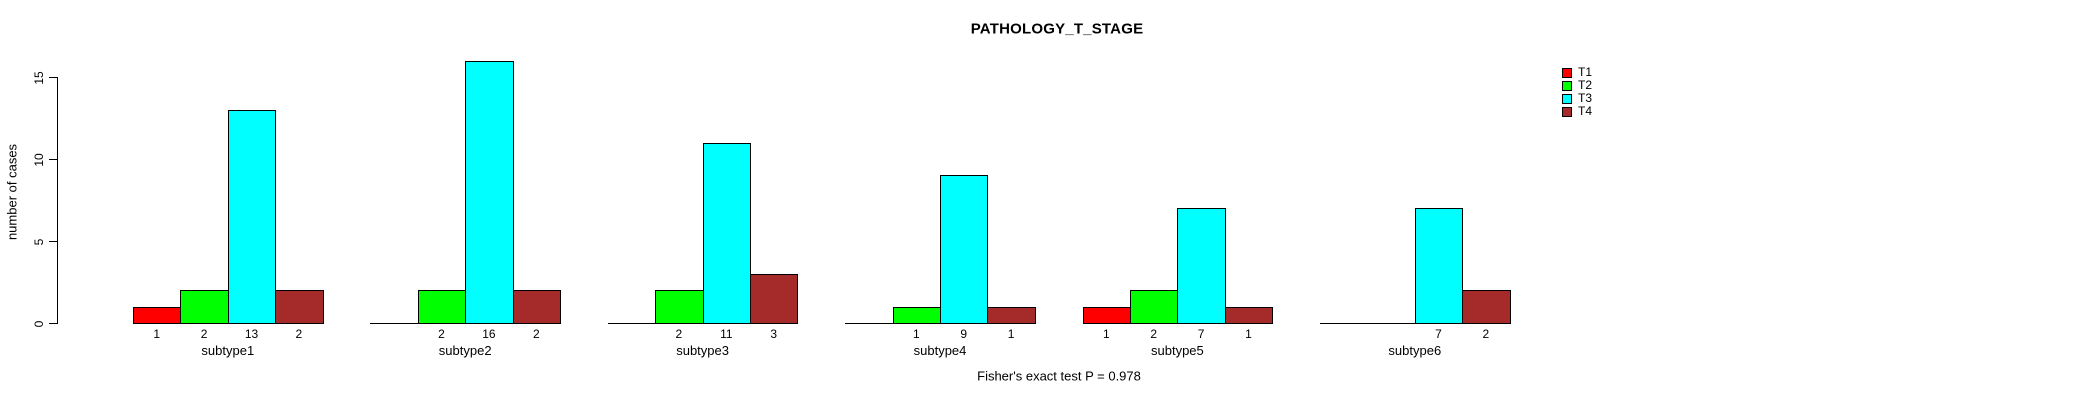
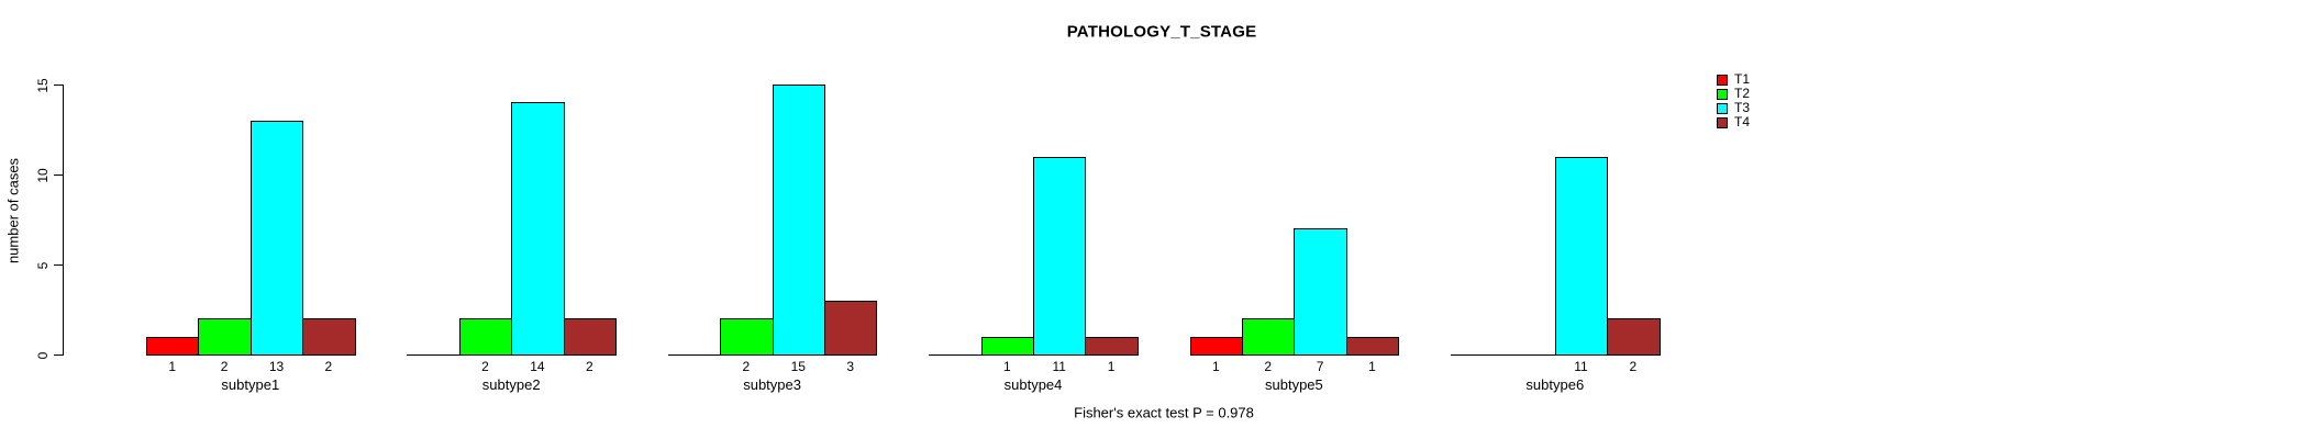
T3/subtype2: 16 -> 14
T3/subtype3: 11 -> 15
T3/subtype4: 9 -> 11
T3/subtype6: 7 -> 11
